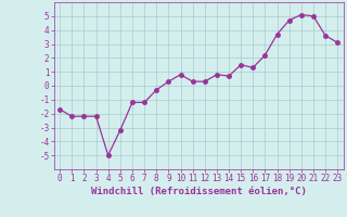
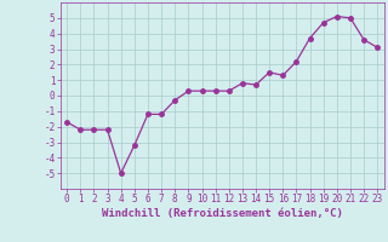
10: 0.8 -> 0.3
